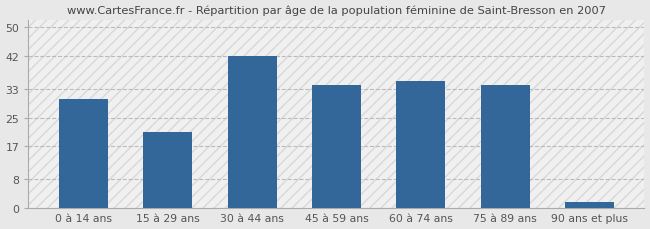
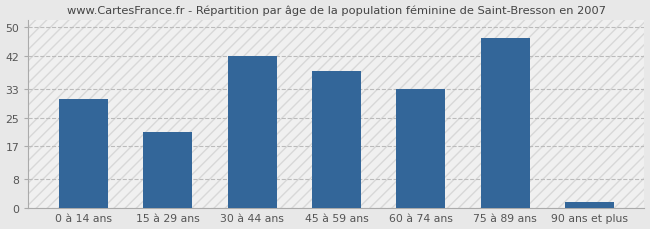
45 à 59 ans: 34.0 -> 38.0
60 à 74 ans: 35.0 -> 33.0
75 à 89 ans: 34.0 -> 47.0
